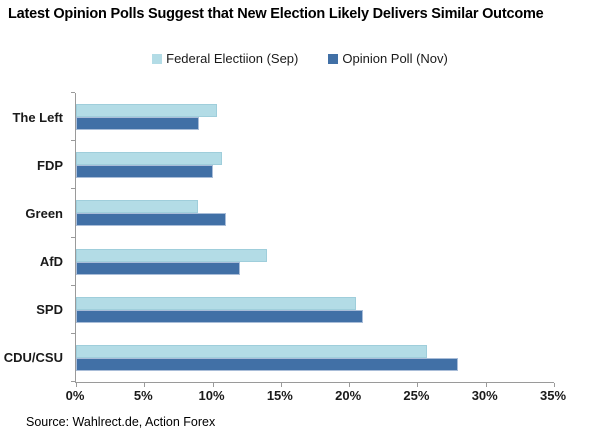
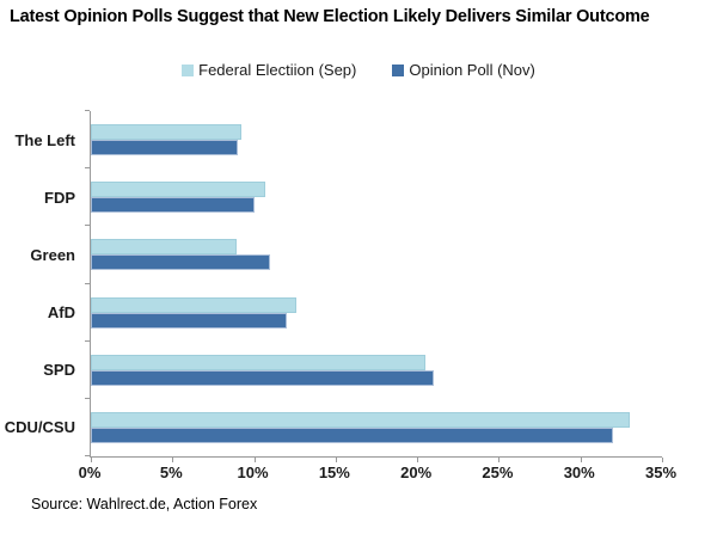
Federal Electiion (Sep)/The Left: 10.3% -> 9.2%
Federal Electiion (Sep)/AfD: 14.0% -> 12.6%
Federal Electiion (Sep)/CDU/CSU: 25.7% -> 33.0%
Opinion Poll (Nov)/CDU/CSU: 28% -> 32%
